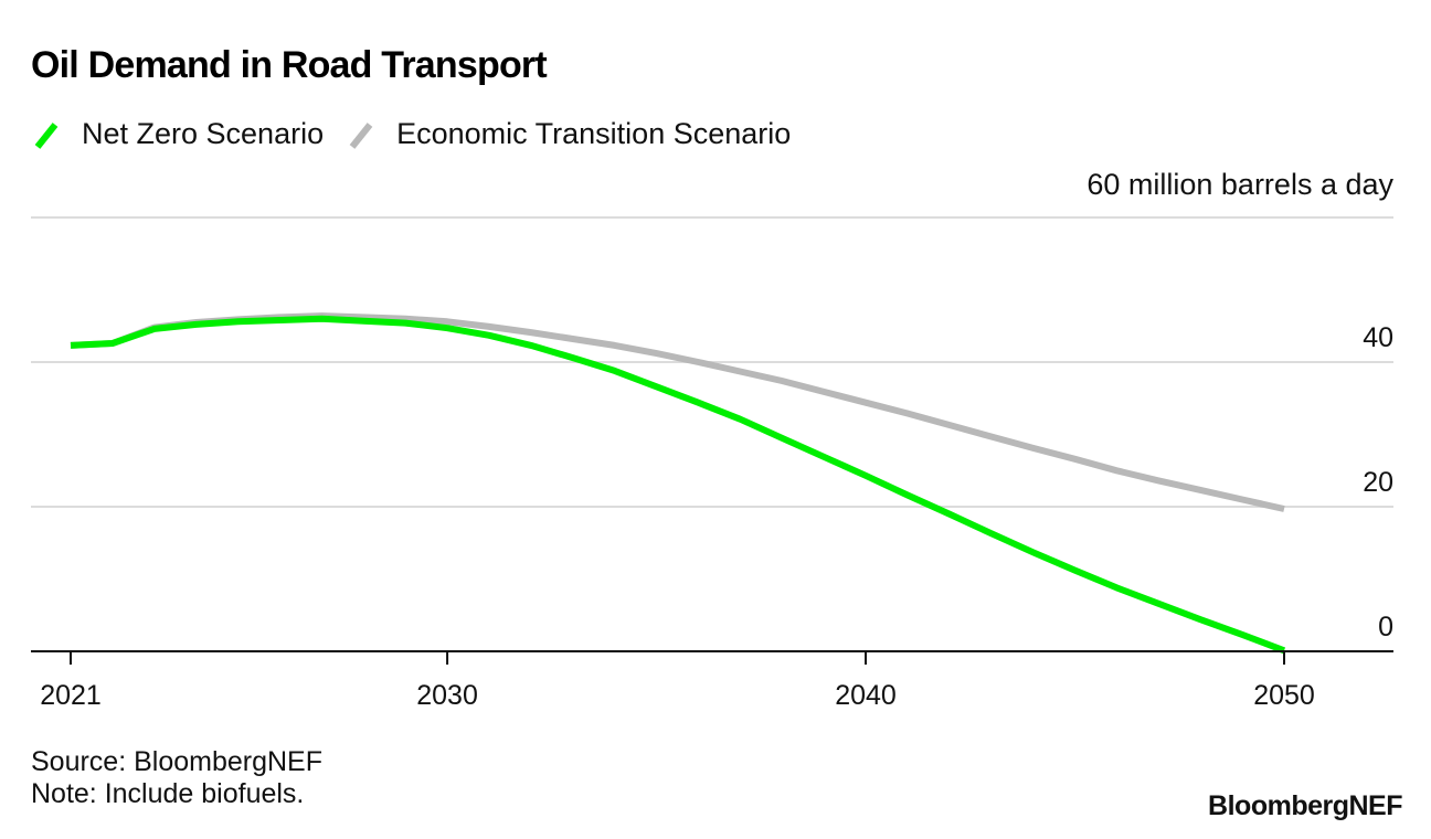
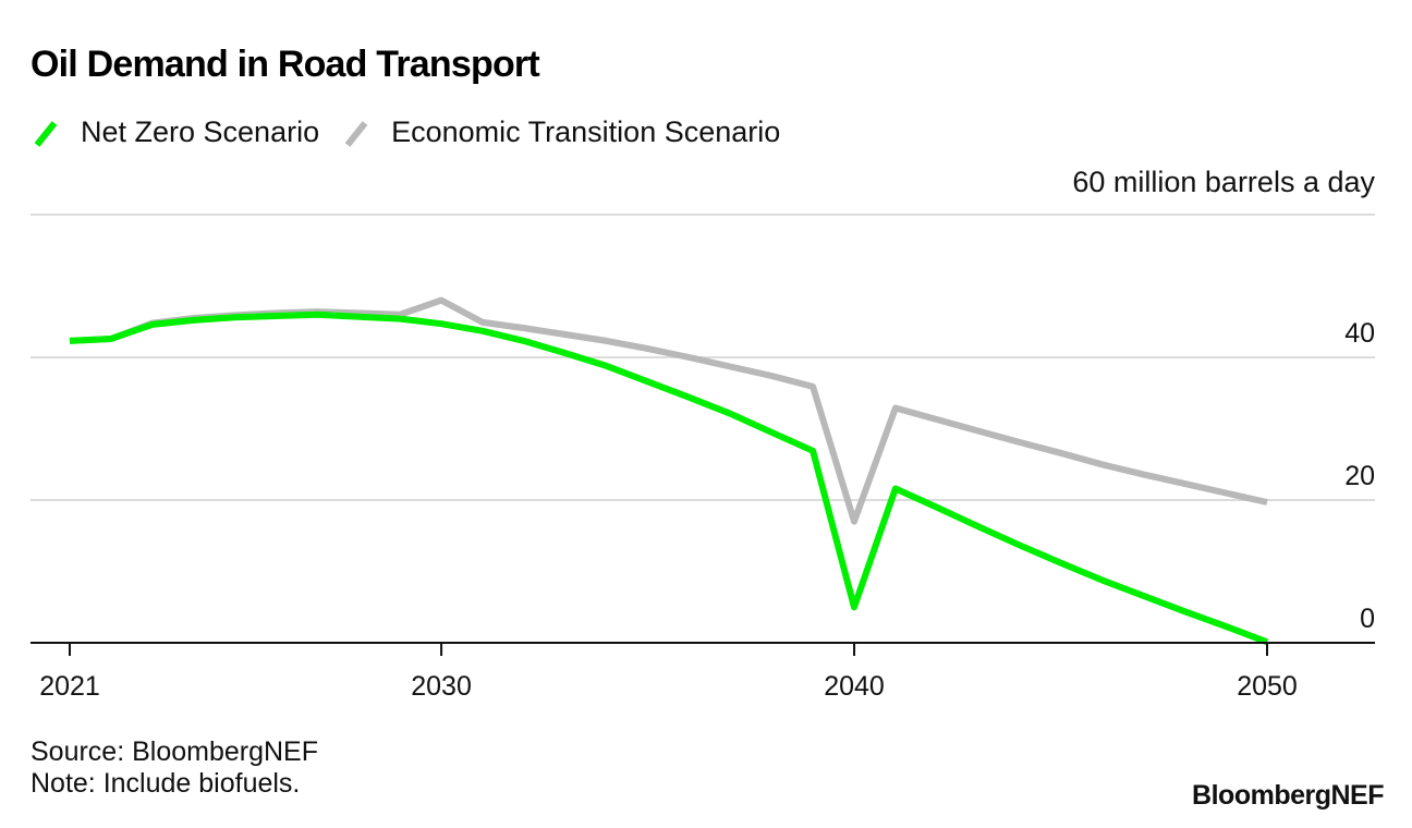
Economic Transition Scenario/2030: 46 -> 48
Net Zero Scenario/2040: 24 -> 5
Economic Transition Scenario/2040: 34 -> 17
